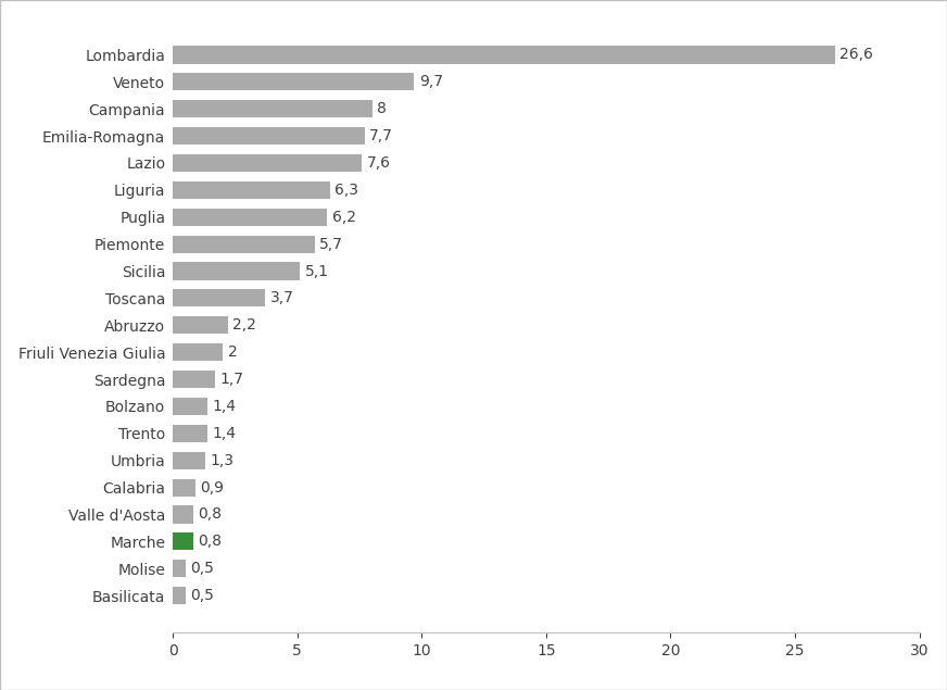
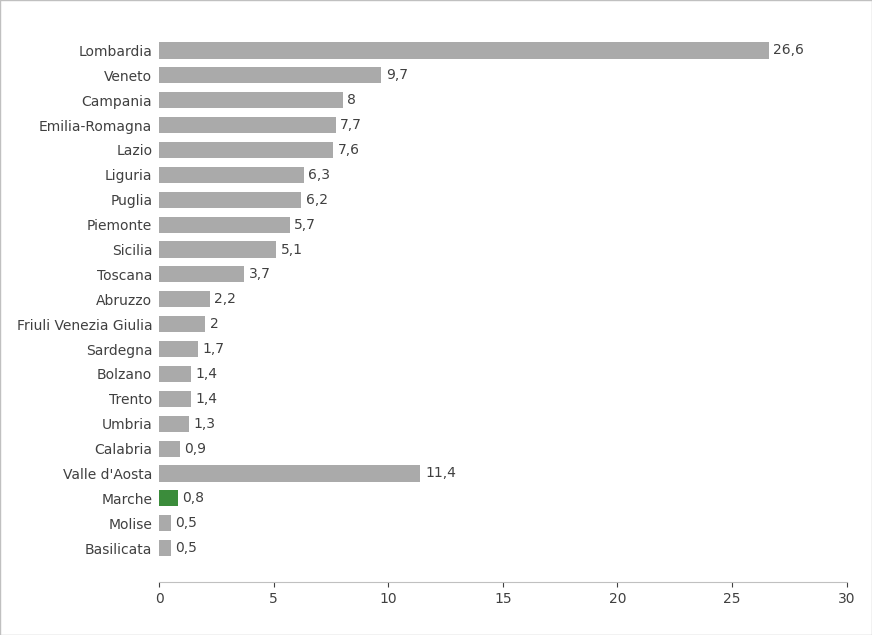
Valle d'Aosta: 0,8 -> 11,4
